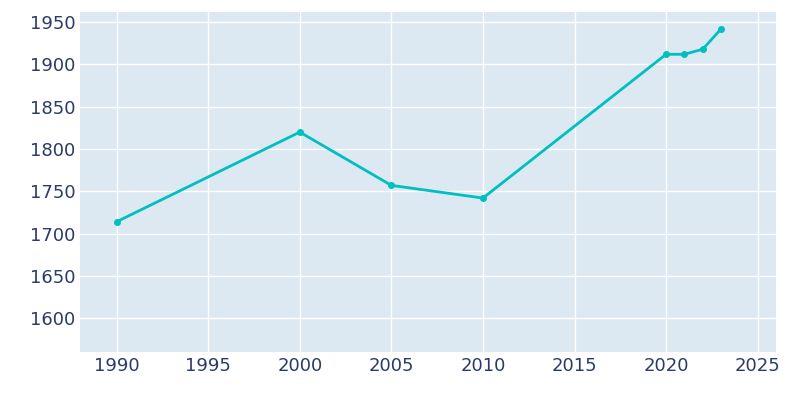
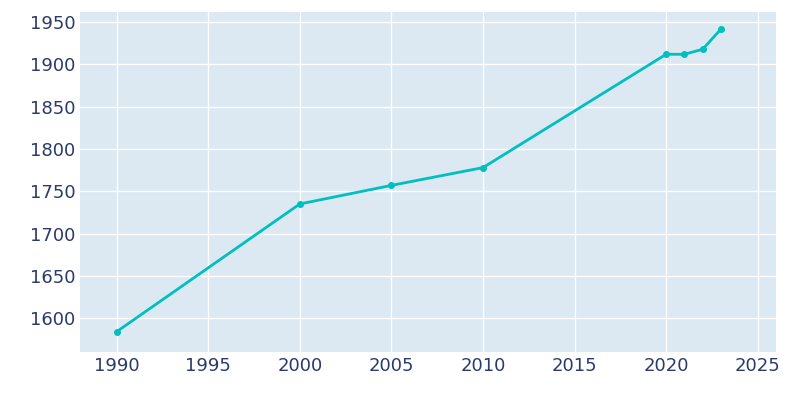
1990: 1714 -> 1584
2000: 1820 -> 1735
2010: 1742 -> 1778
